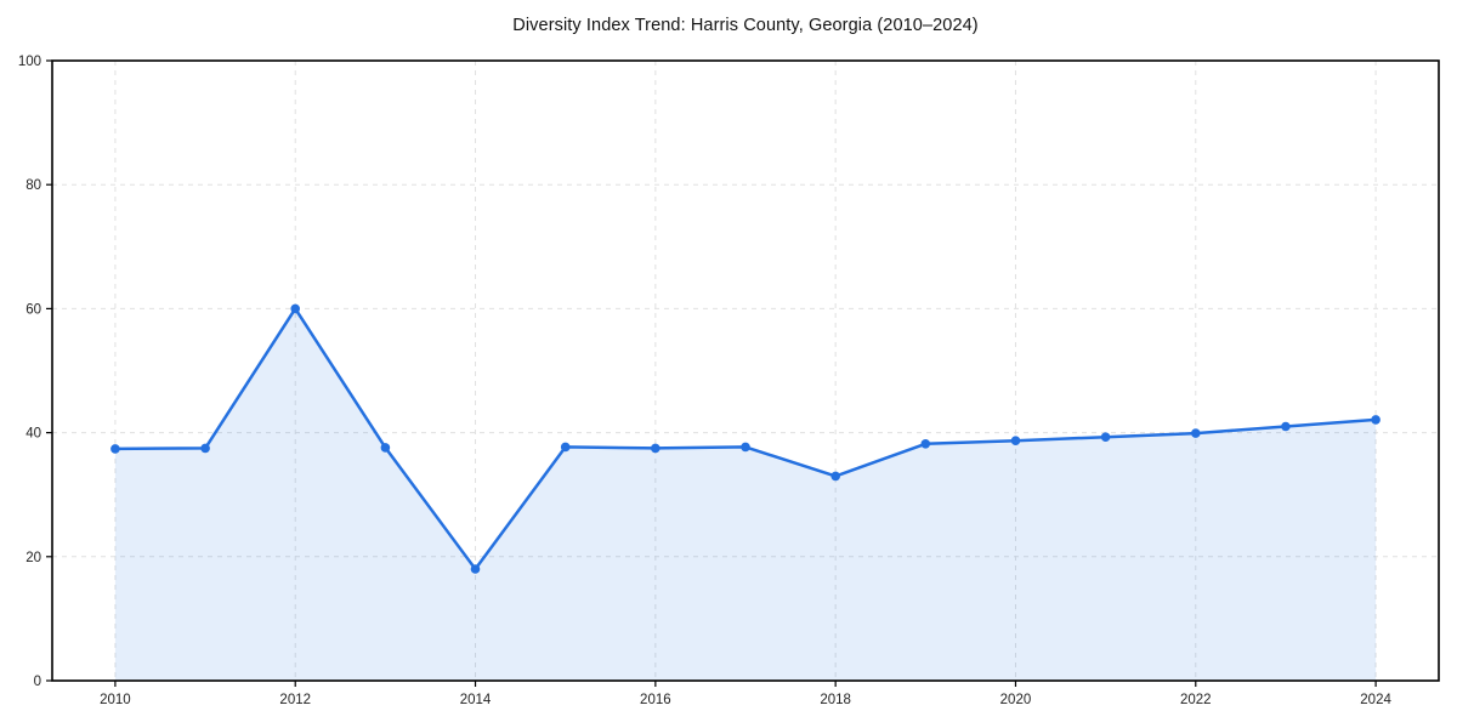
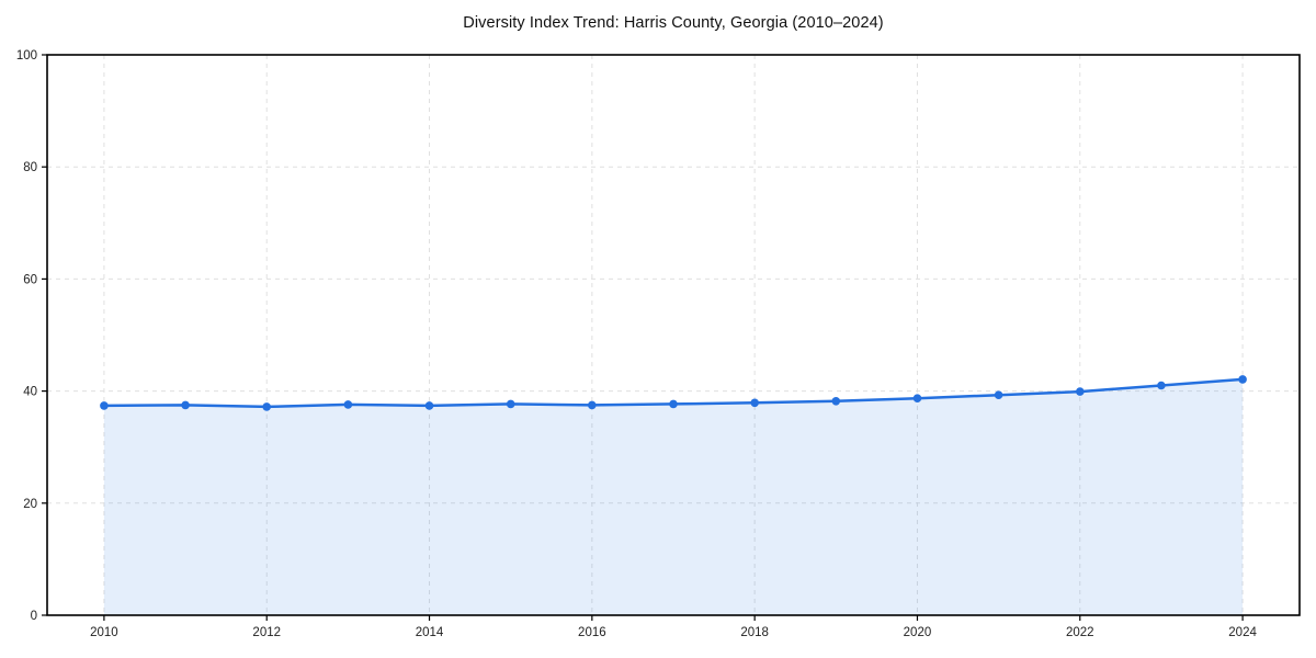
2012: 60 -> 37
2014: 18 -> 37
2018: 33 -> 38
